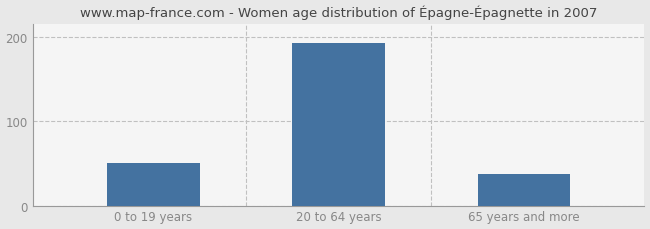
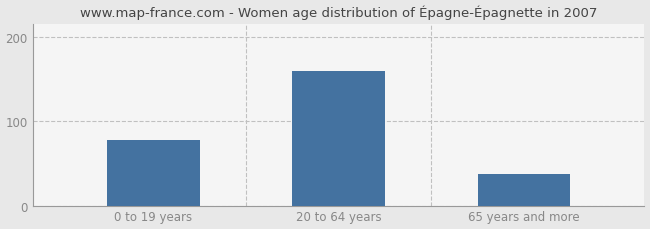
0 to 19 years: 50 -> 78
20 to 64 years: 193 -> 160
